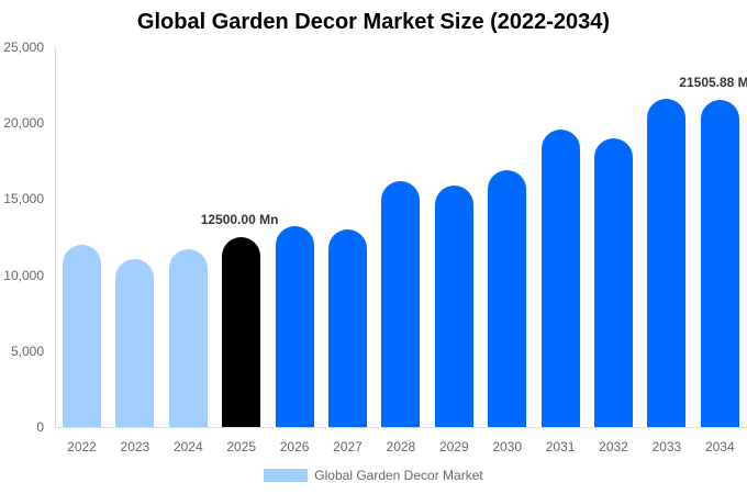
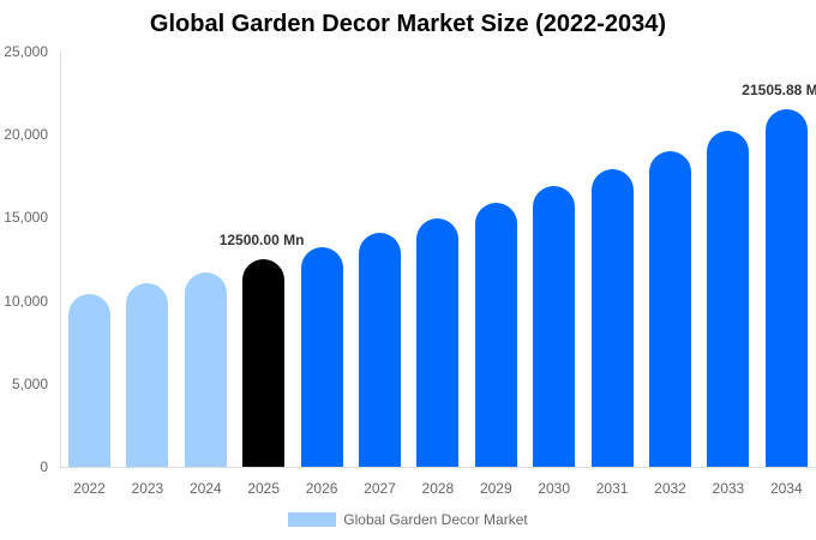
2022: 12000 -> 10400
2027: 13000 -> 14100
2028: 16200 -> 15000
2031: 19600 -> 17900
2033: 21600 -> 20200
